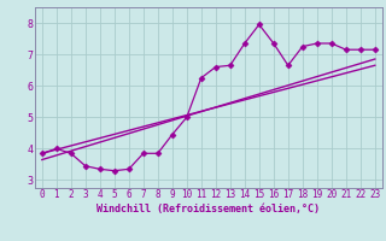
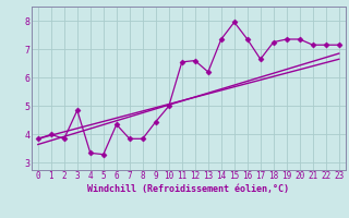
3: 3.45 -> 4.85
6: 3.35 -> 4.35
11: 6.25 -> 6.55
13: 6.65 -> 6.20
